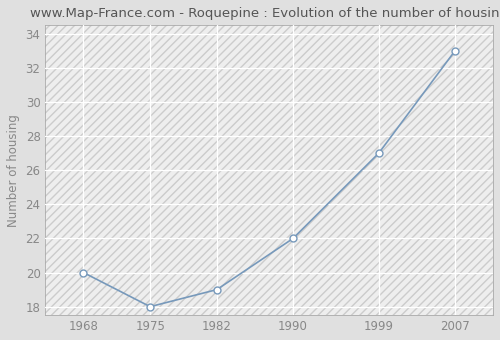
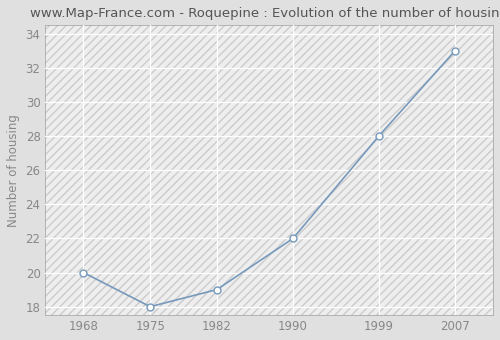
1999: 27 -> 28
